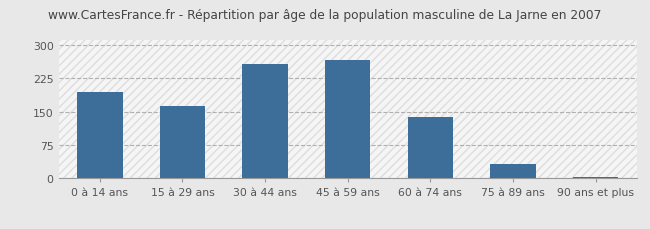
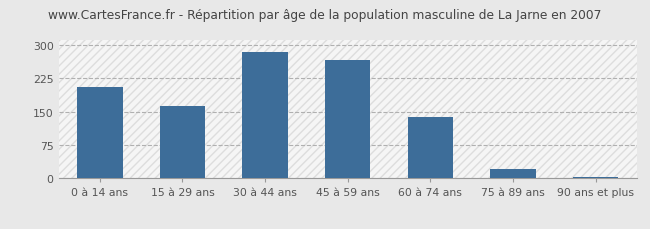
0 à 14 ans: 193 -> 205
30 à 44 ans: 258 -> 285
75 à 89 ans: 32 -> 20
